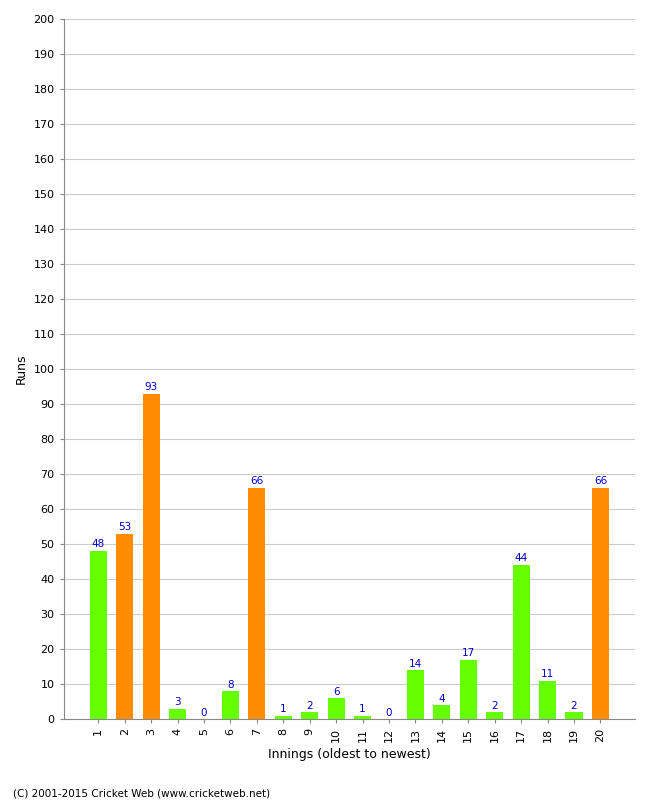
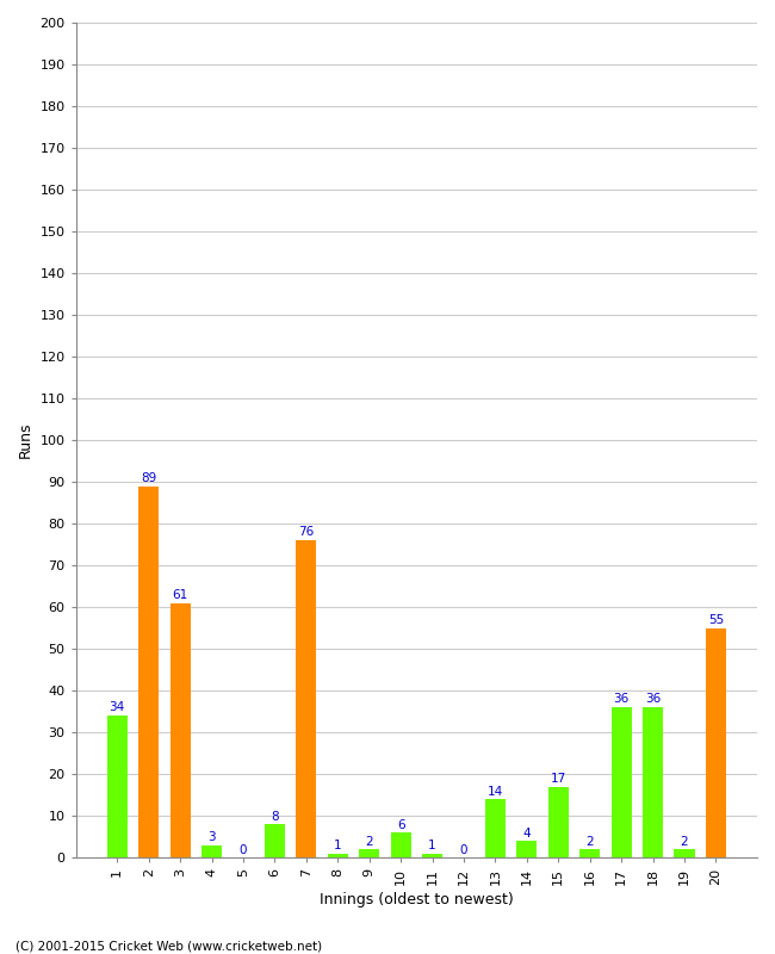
1: 48 -> 34
2: 53 -> 89
3: 93 -> 61
7: 66 -> 76
17: 44 -> 36
18: 11 -> 36
20: 66 -> 55
